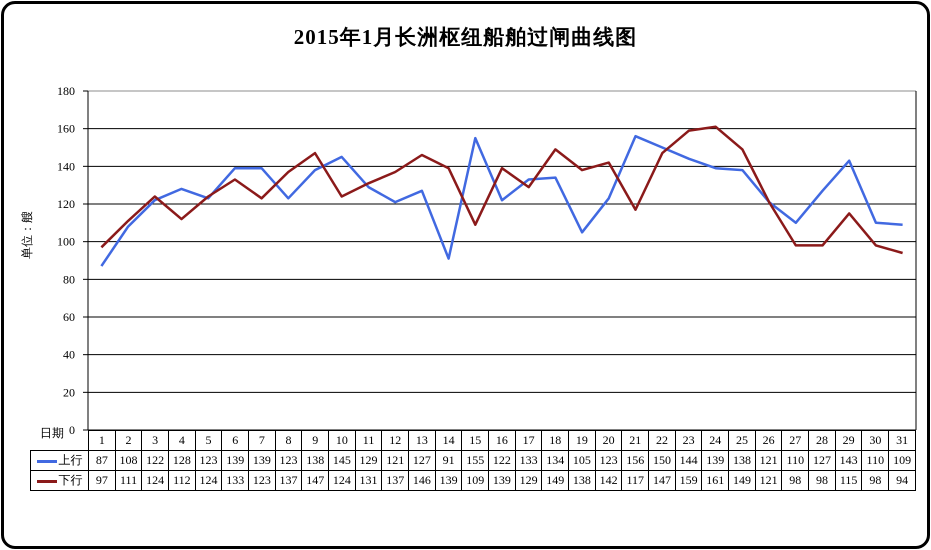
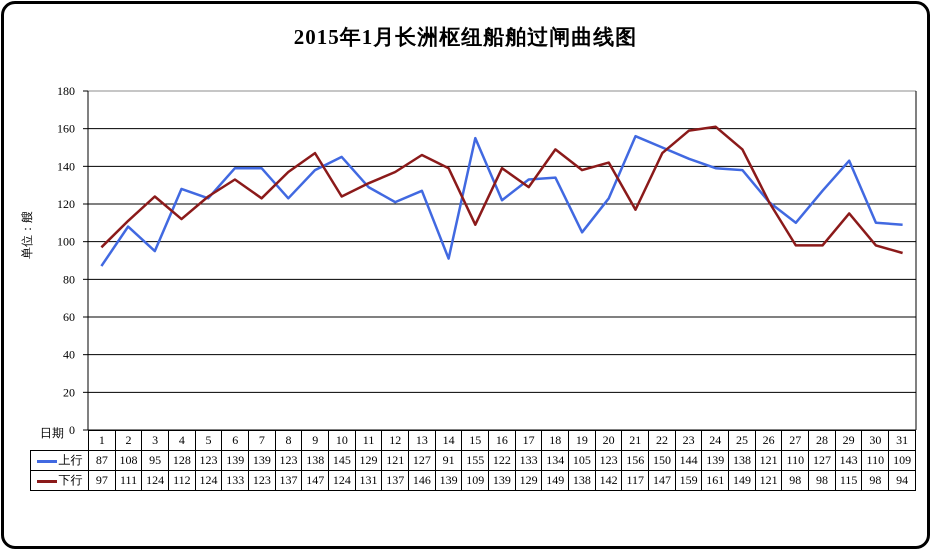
上行/3: 122 -> 95
